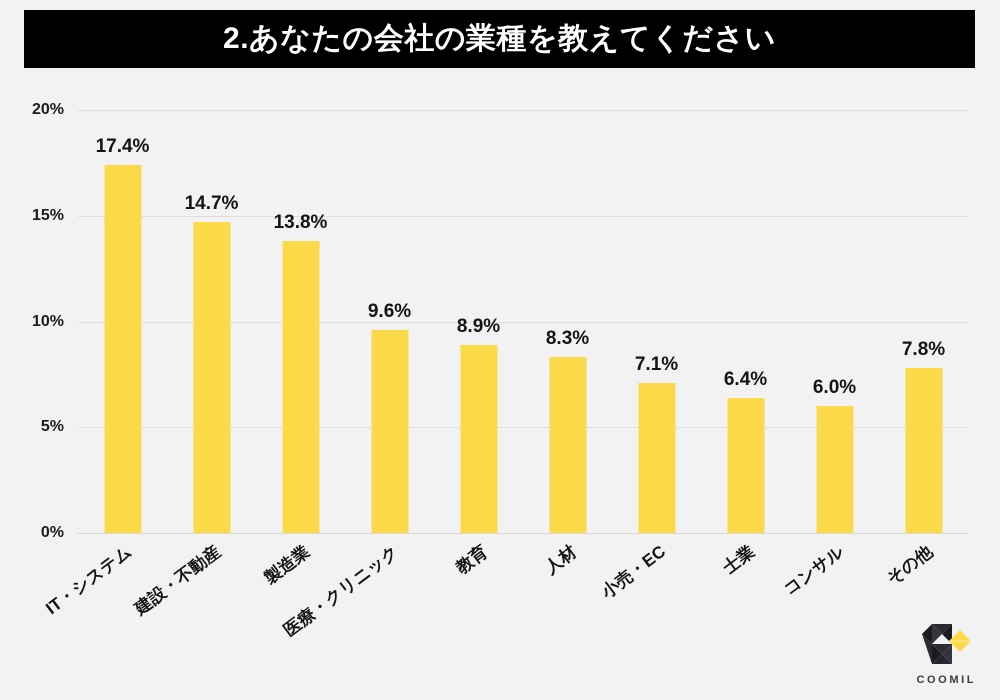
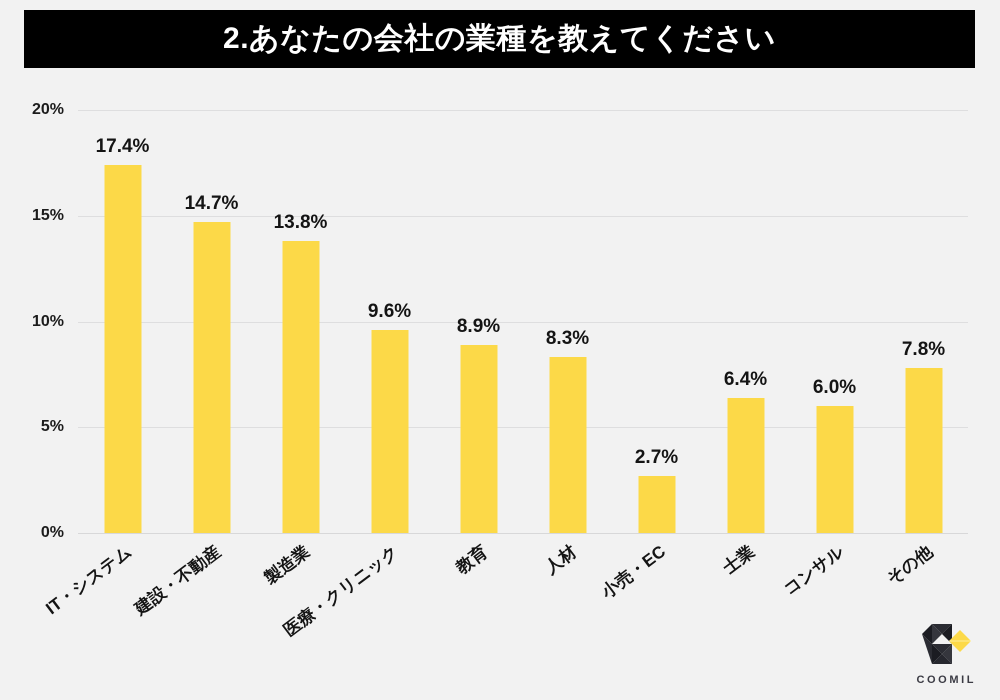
小売・EC: 7.1% -> 2.7%
